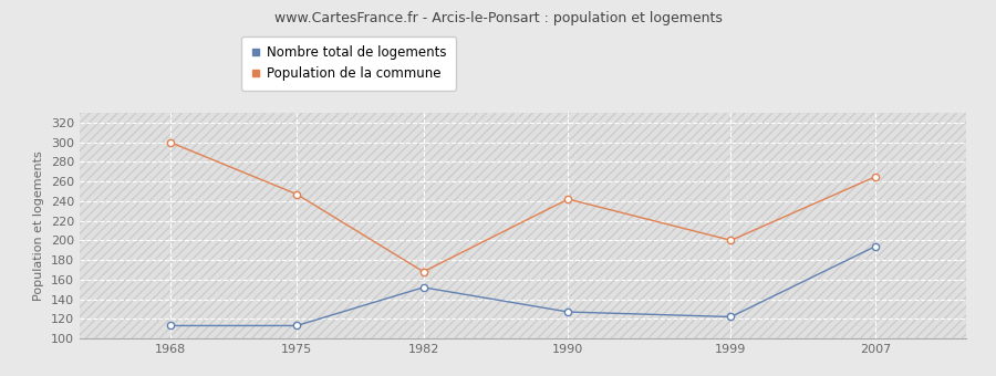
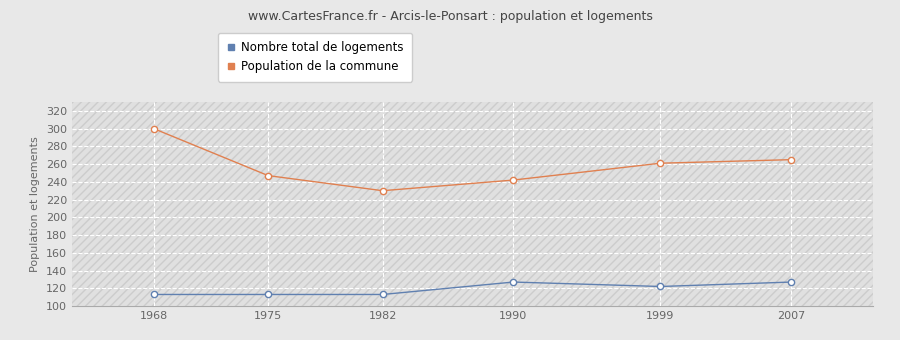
Nombre total de logements/1982: 152 -> 113
Population de la commune/1982: 168 -> 230
Population de la commune/1999: 200 -> 261
Nombre total de logements/2007: 194 -> 127
